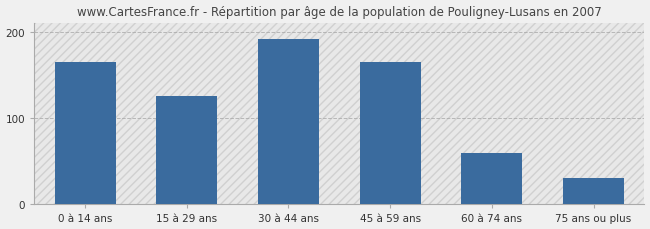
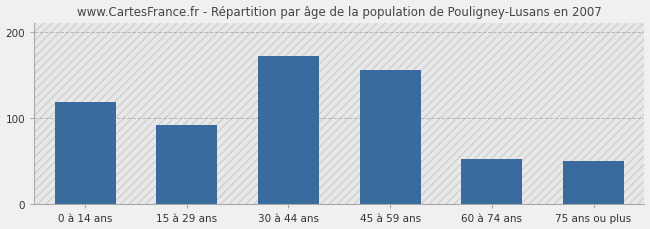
0 à 14 ans: 165 -> 118
15 à 29 ans: 125 -> 92
30 à 44 ans: 191 -> 172
45 à 59 ans: 165 -> 156
60 à 74 ans: 60 -> 52
75 ans ou plus: 30 -> 50
